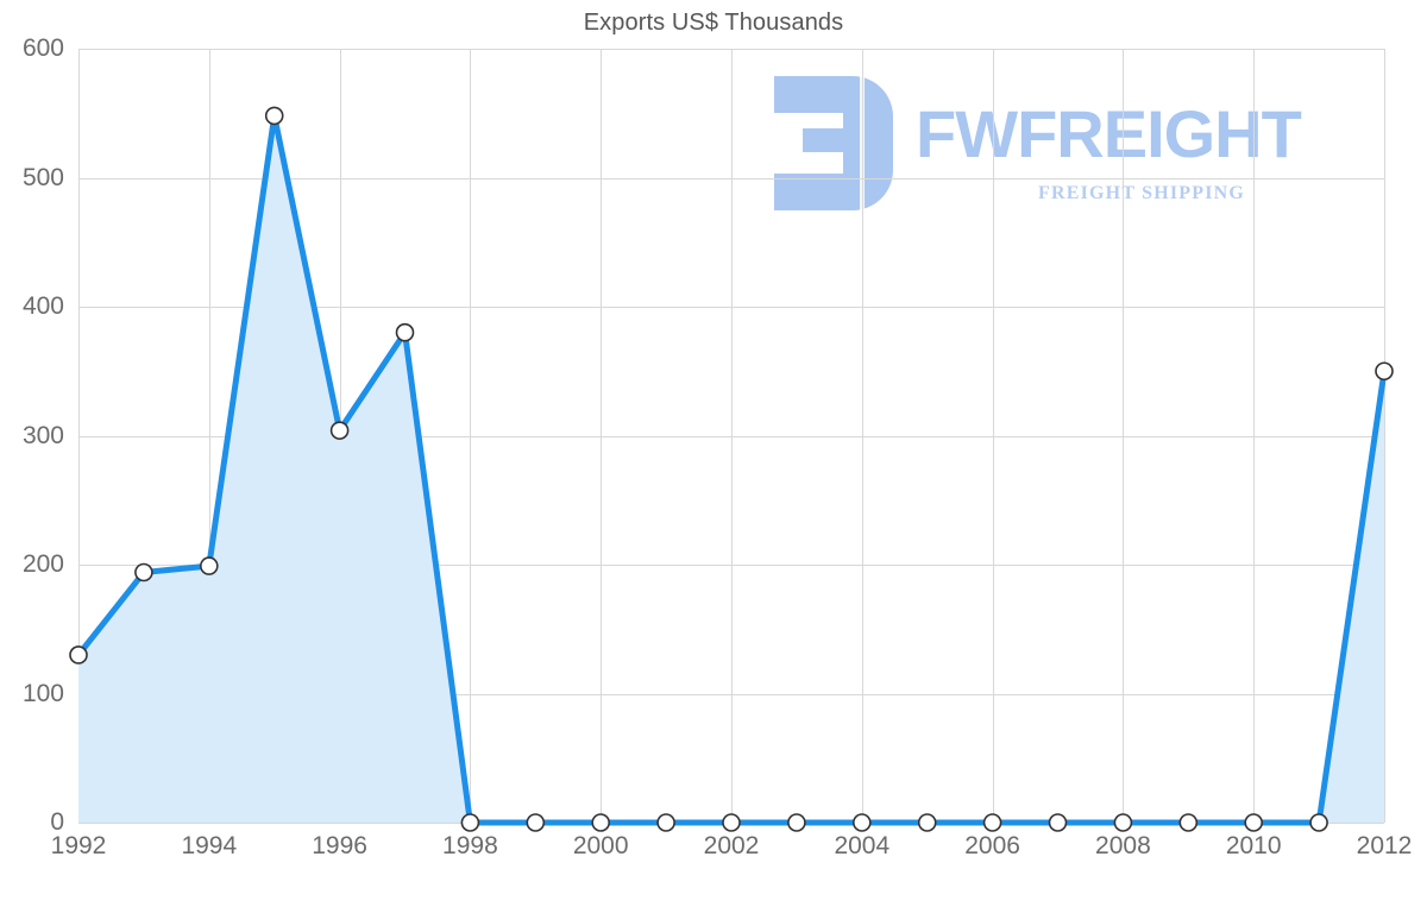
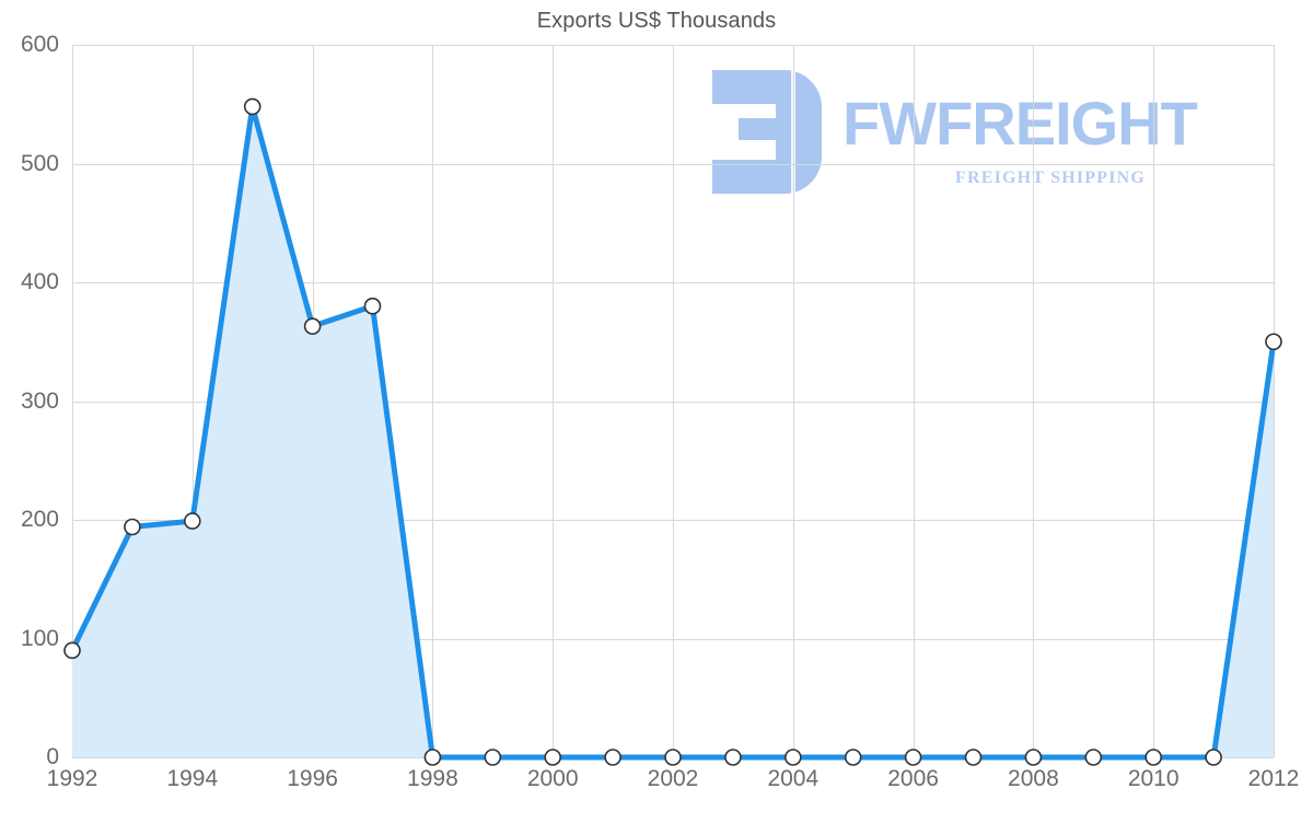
1992: 130 -> 90
1996: 304 -> 363
